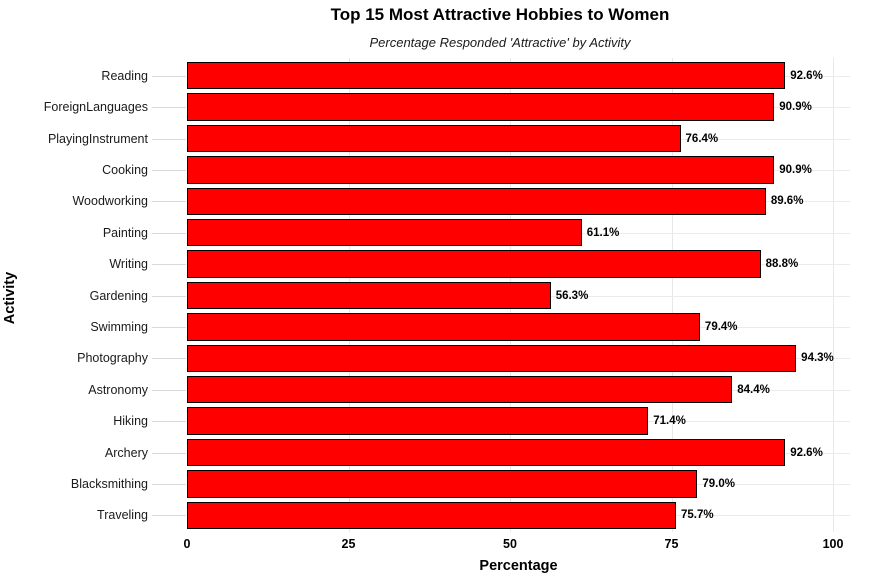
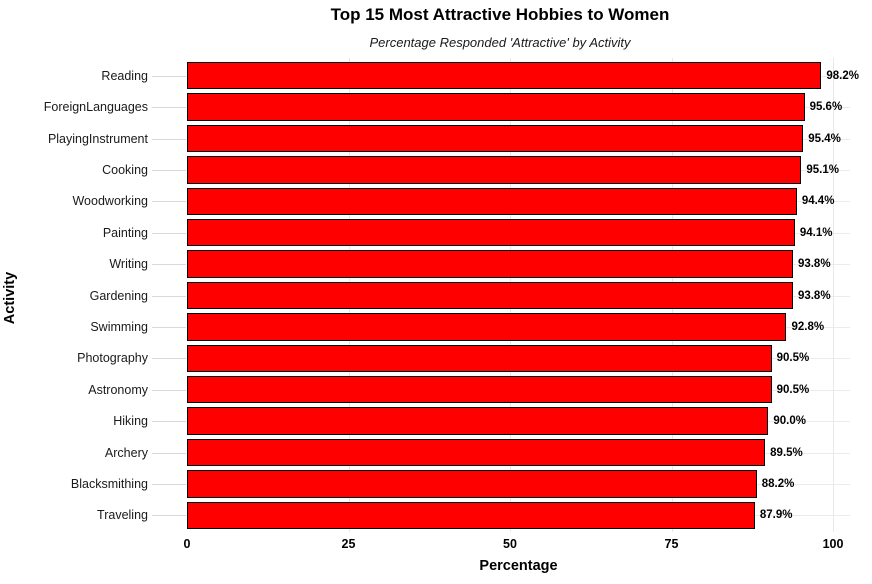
Reading: 92.6% -> 98.2%
ForeignLanguages: 90.9% -> 95.6%
PlayingInstrument: 76.4% -> 95.4%
Cooking: 90.9% -> 95.1%
Woodworking: 89.6% -> 94.4%
Painting: 61.1% -> 94.1%
Writing: 88.8% -> 93.8%
Gardening: 56.3% -> 93.8%
Swimming: 79.4% -> 92.8%
Photography: 94.3% -> 90.5%
Astronomy: 84.4% -> 90.5%
Hiking: 71.4% -> 90.0%
Archery: 92.6% -> 89.5%
Blacksmithing: 79.0% -> 88.2%
Traveling: 75.7% -> 87.9%
